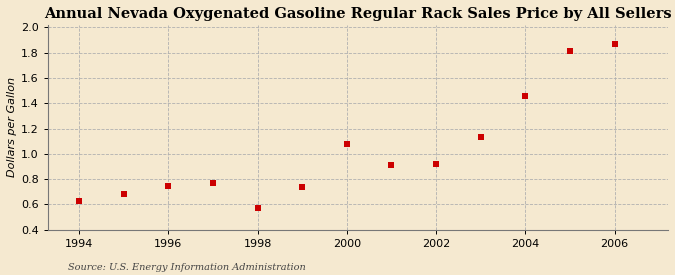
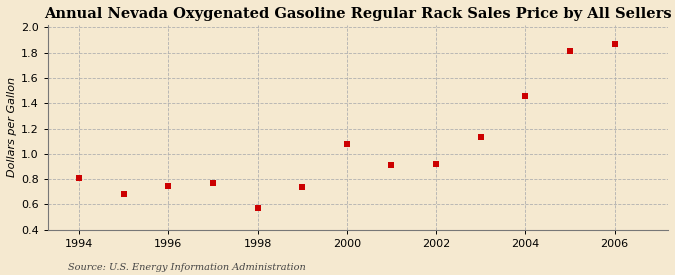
1994: 0.63 -> 0.81
